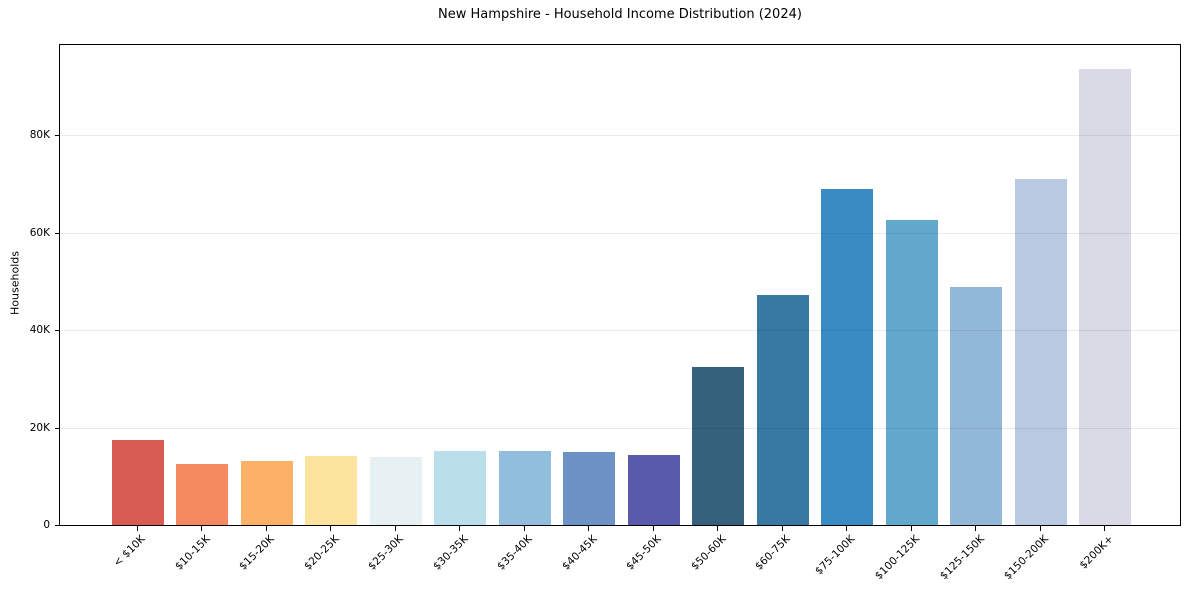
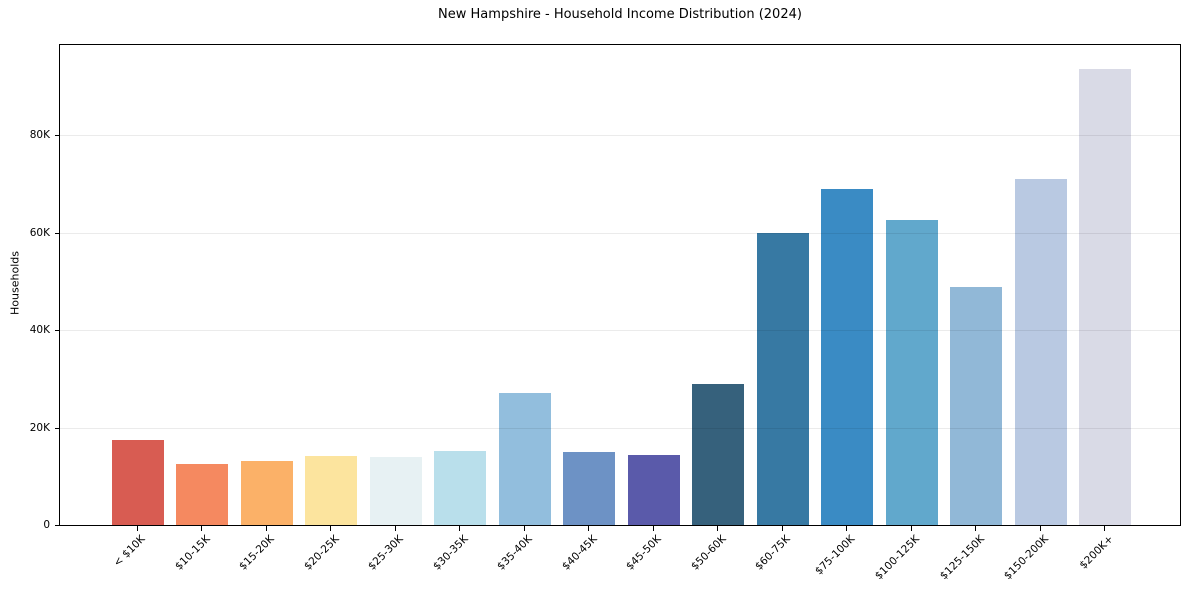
$35-40K: 15K -> 27K
$50-60K: 32K -> 29K
$60-75K: 47K -> 60K
